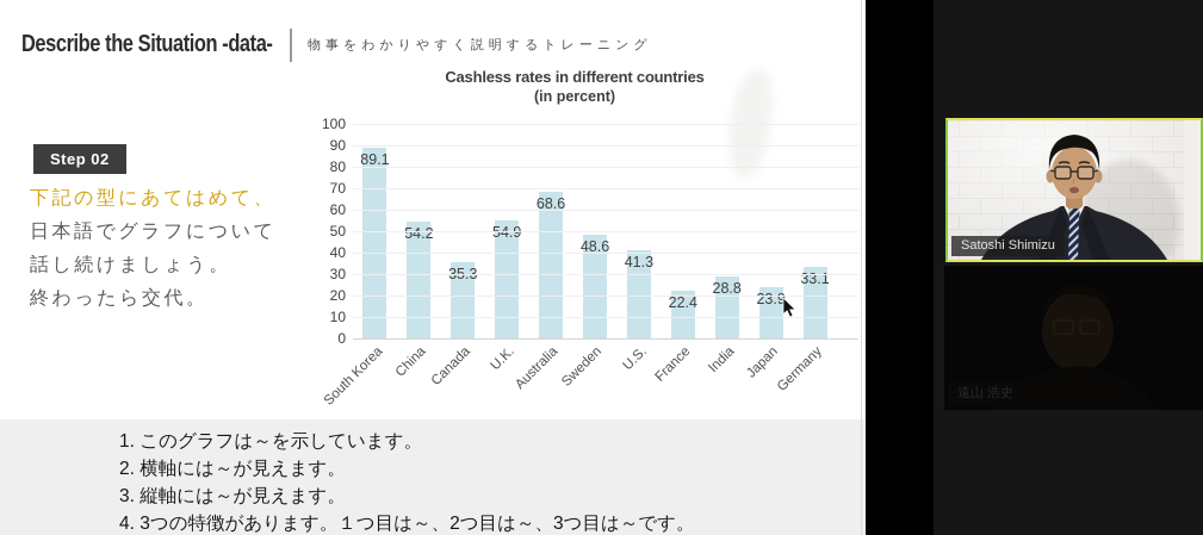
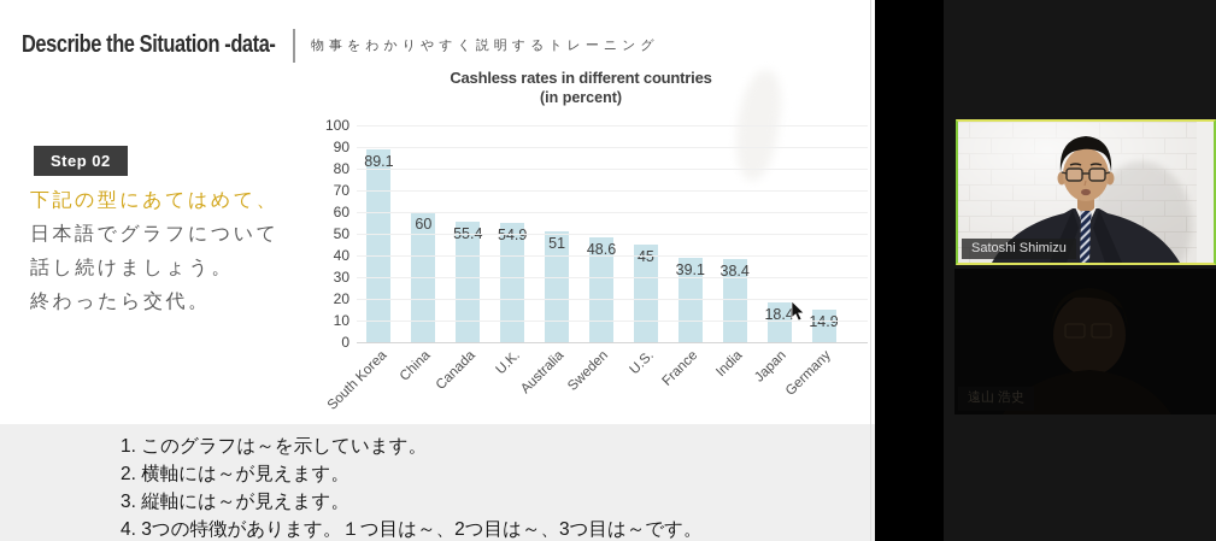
China: 54.2 -> 60
Canada: 35.3 -> 55.4
Australia: 68.6 -> 51
U.S.: 41.3 -> 45
France: 22.4 -> 39.1
India: 28.8 -> 38.4
Japan: 23.9 -> 18.4
Germany: 33.1 -> 14.9
